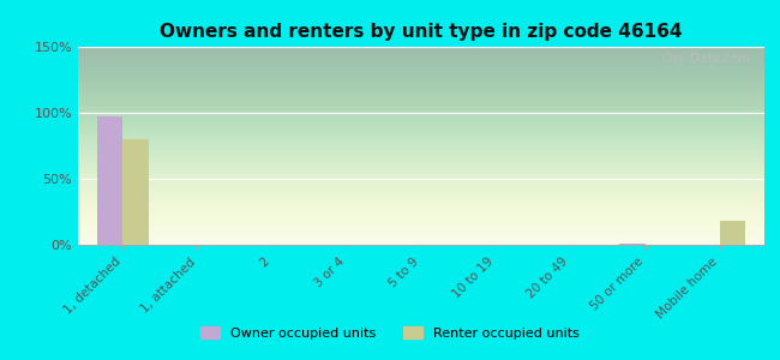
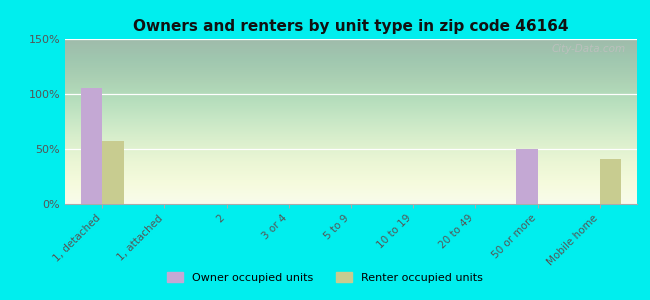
Owner occupied units/1, detached: 97% -> 105%
Renter occupied units/1, detached: 80% -> 57%
Owner occupied units/50 or more: 1% -> 50%
Renter occupied units/Mobile home: 18% -> 41%
